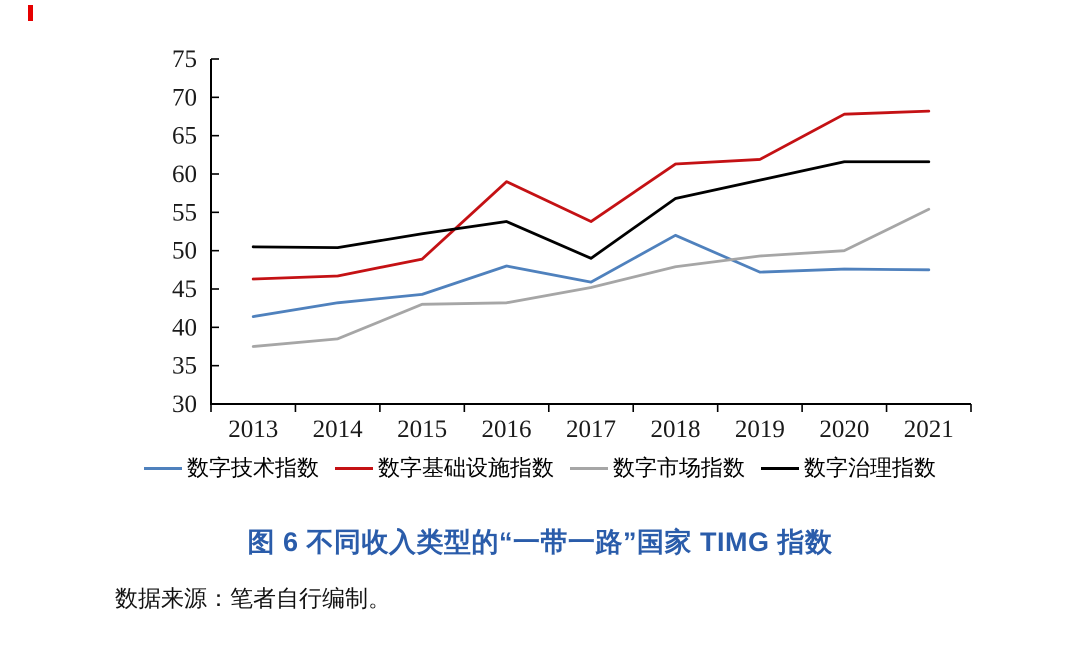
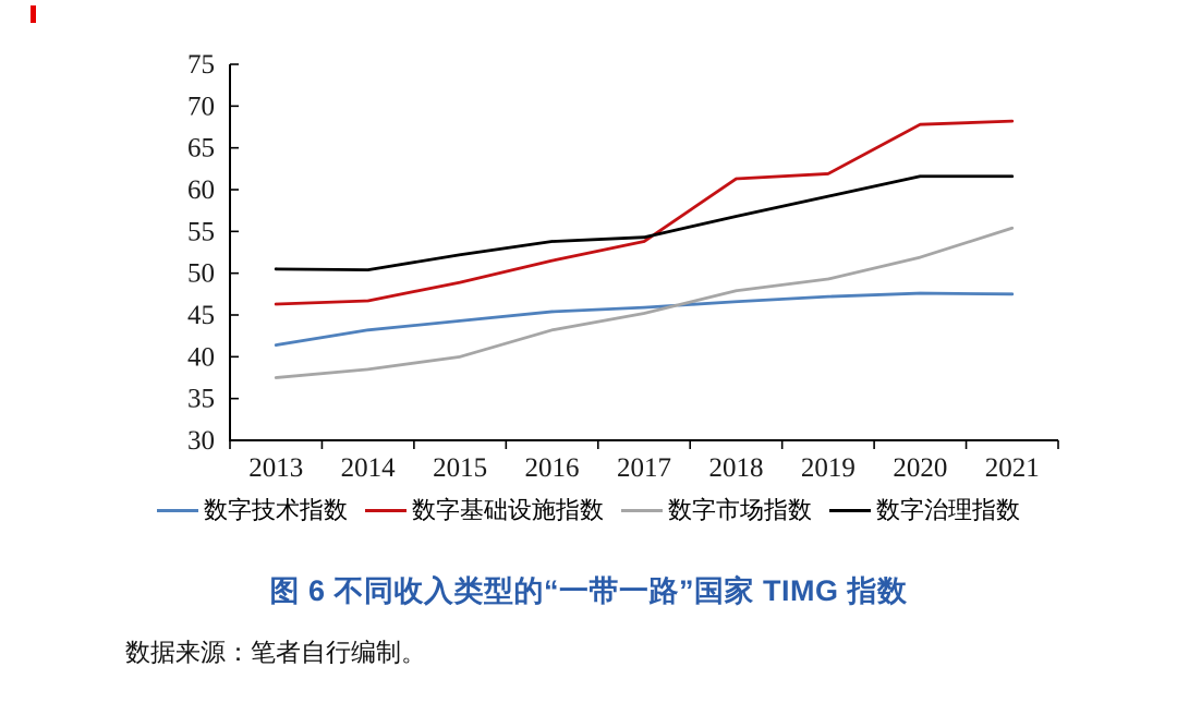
数字市场指数/2015: 43 -> 40
数字技术指数/2016: 48 -> 45
数字基础设施指数/2016: 59 -> 52
数字治理指数/2017: 49 -> 54
数字技术指数/2018: 52 -> 47
数字市场指数/2020: 50 -> 52
